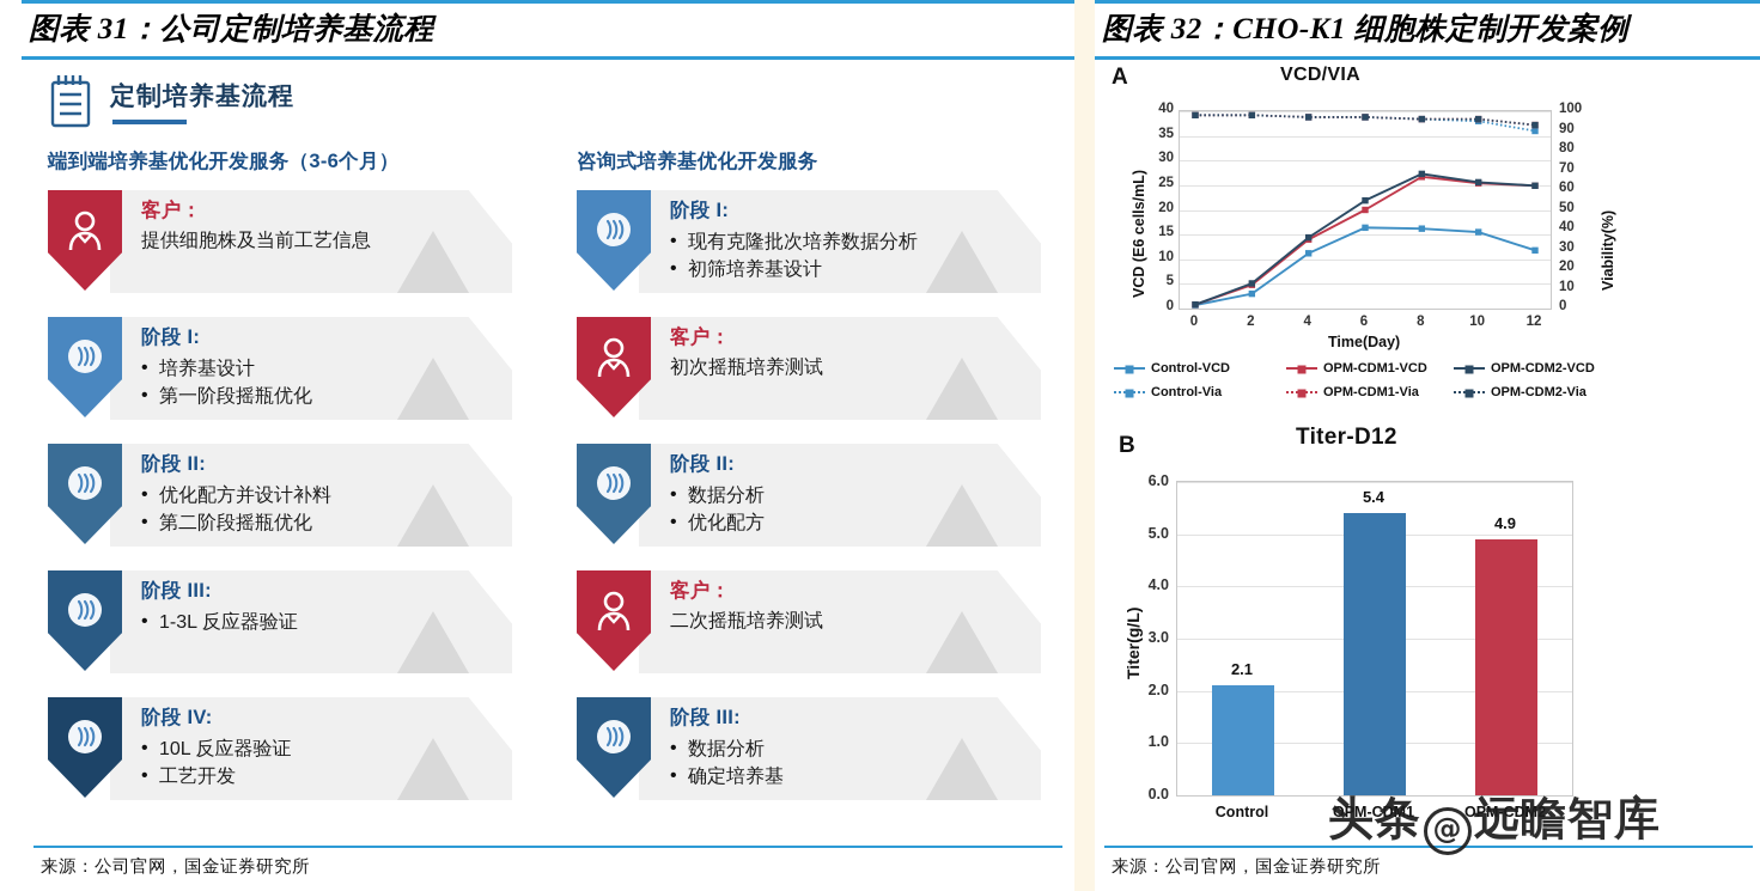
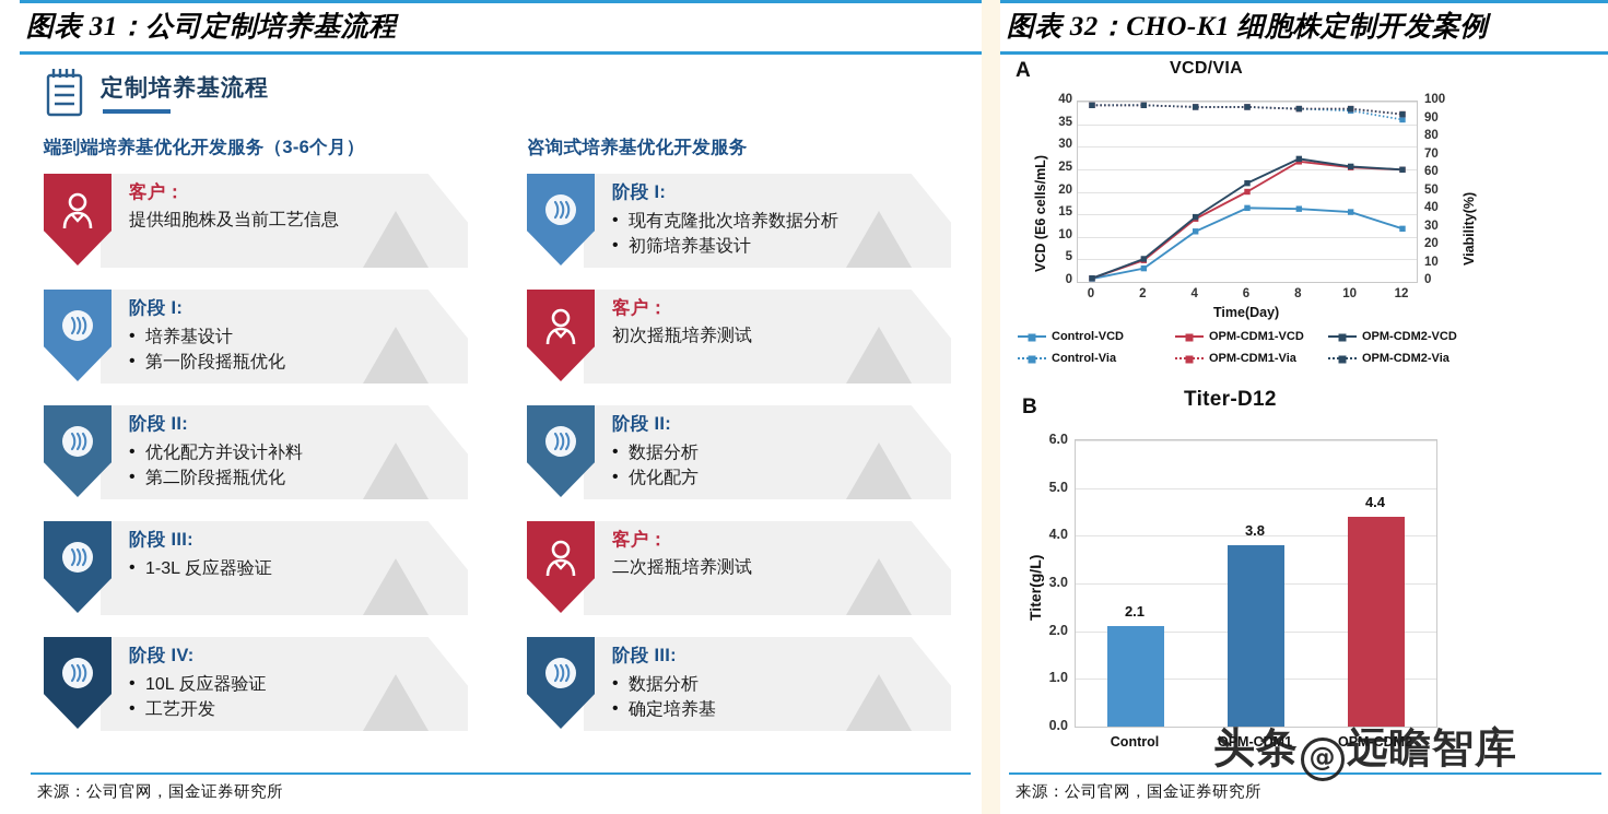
Titer-D12/OPM-CDM1: 5.4 -> 3.8
Titer-D12/OPM-CDM2: 4.9 -> 4.4
